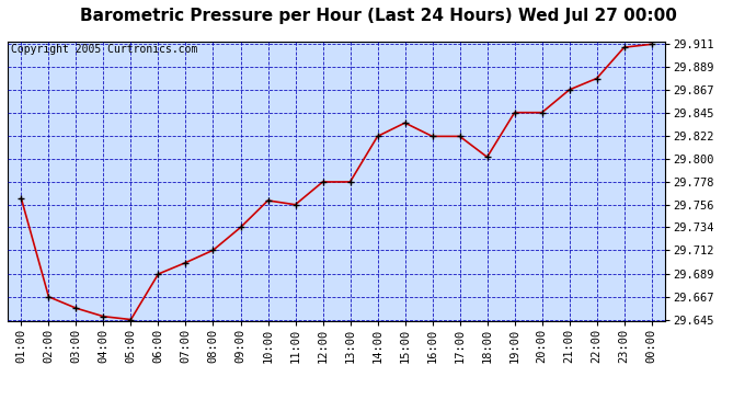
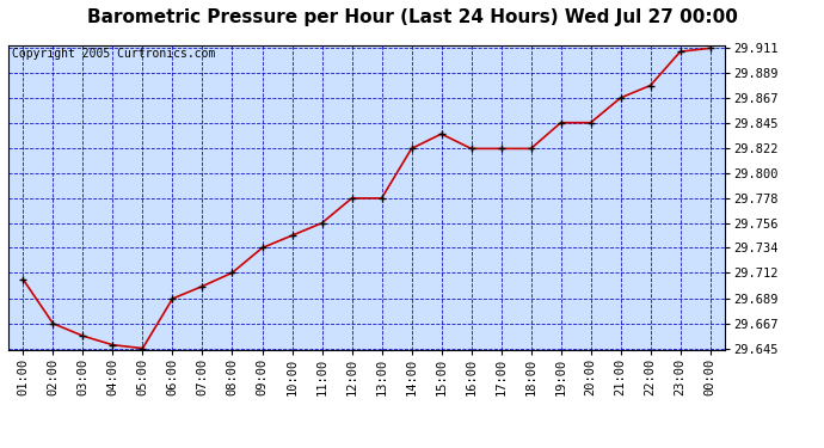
01:00: 29.762 -> 29.706
10:00: 29.760 -> 29.745
18:00: 29.802 -> 29.822
